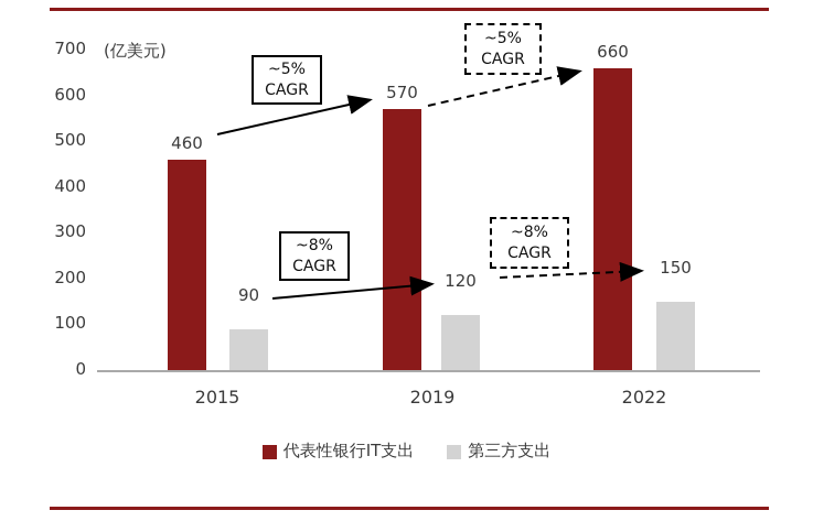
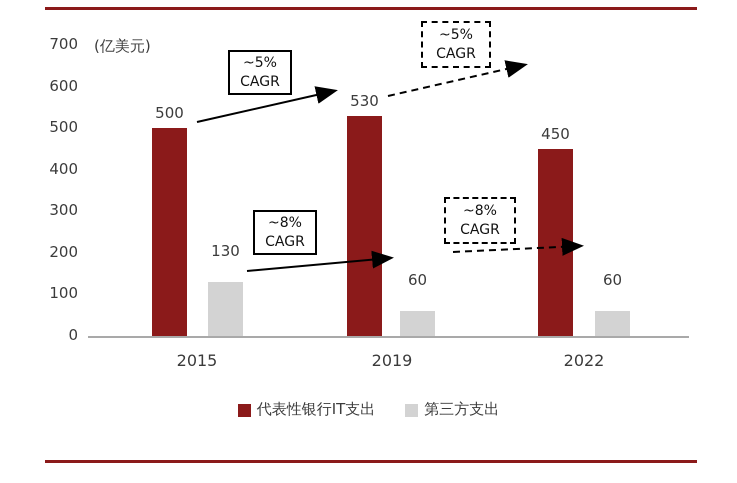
代表性银行IT支出/2015: 460 -> 500
第三方支出/2015: 90 -> 130
代表性银行IT支出/2019: 570 -> 530
第三方支出/2019: 120 -> 60
代表性银行IT支出/2022: 660 -> 450
第三方支出/2022: 150 -> 60
